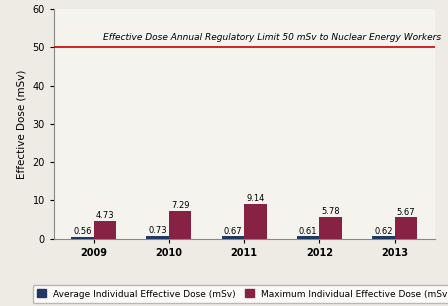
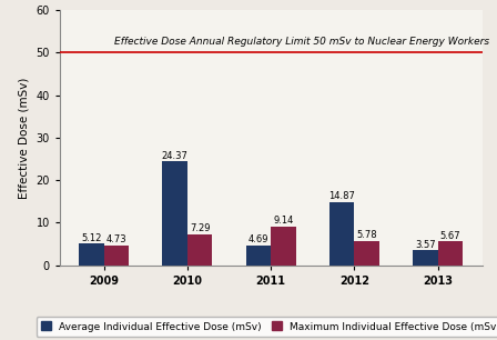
Average Individual Effective Dose (mSv)/2009: 0.56 -> 5.12
Average Individual Effective Dose (mSv)/2010: 0.73 -> 24.37
Average Individual Effective Dose (mSv)/2011: 0.67 -> 4.69
Average Individual Effective Dose (mSv)/2012: 0.61 -> 14.87
Average Individual Effective Dose (mSv)/2013: 0.62 -> 3.57
